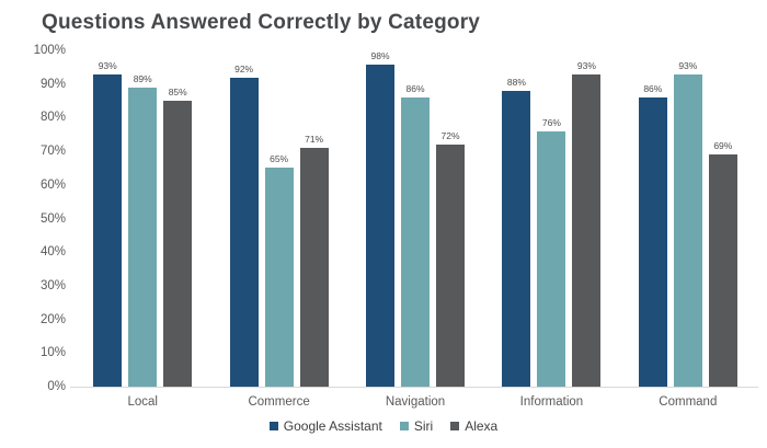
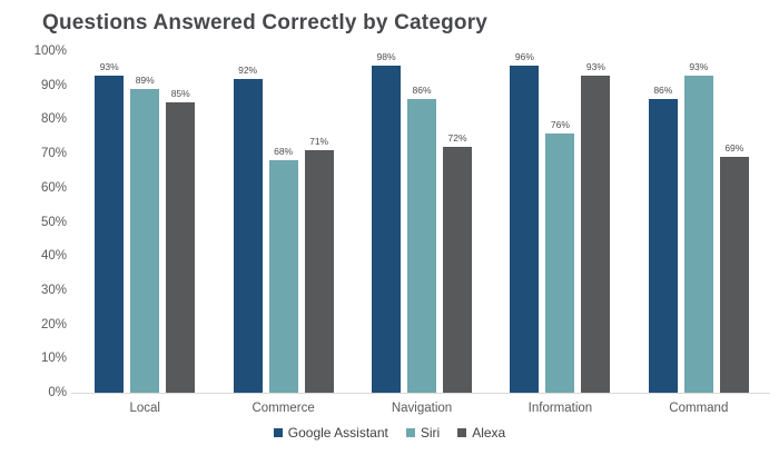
Siri/Commerce: 65% -> 68%
Google Assistant/Information: 88% -> 96%
